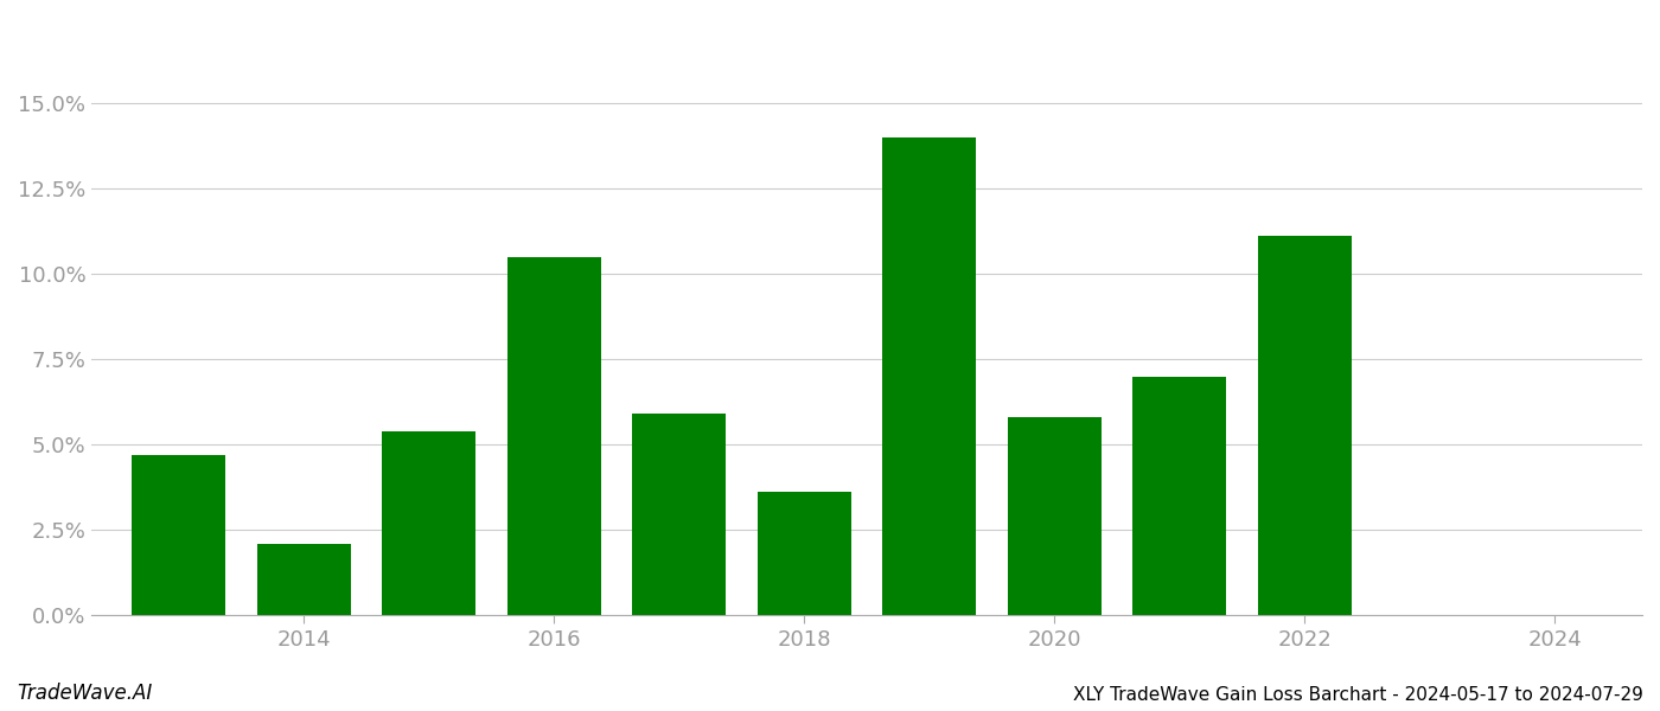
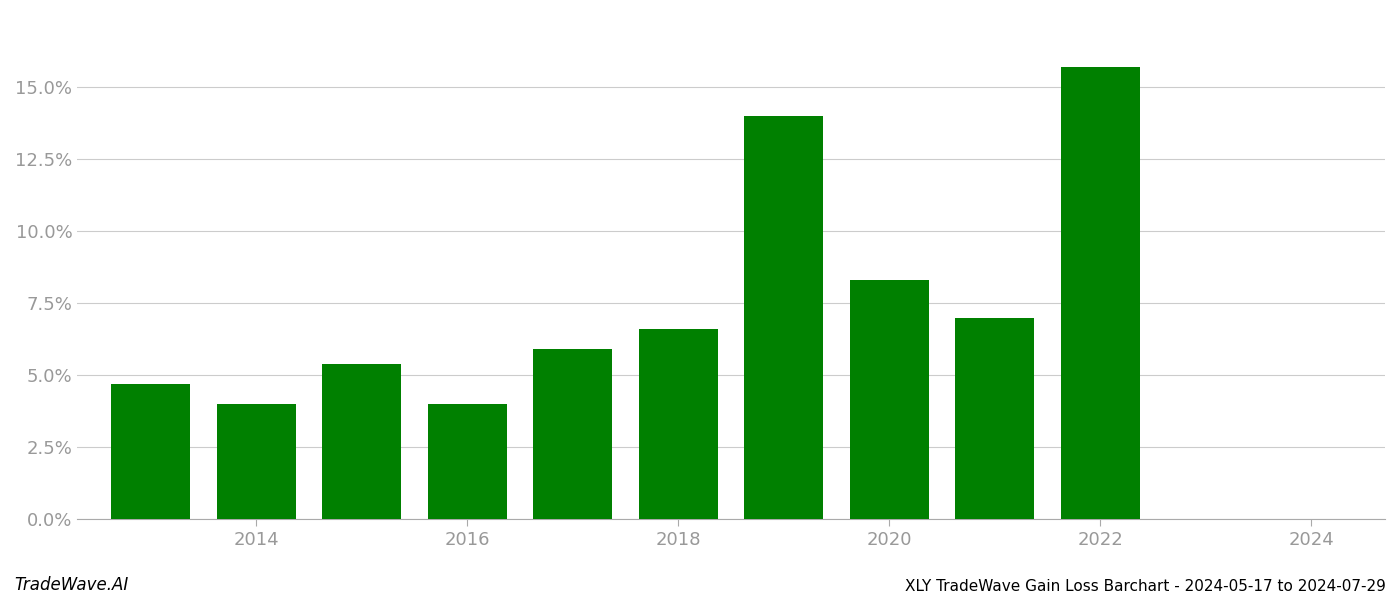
2014: 2.1% -> 4.0%
2016: 10.5% -> 4.0%
2018: 3.6% -> 6.6%
2020: 5.8% -> 8.3%
2022: 11.1% -> 15.7%
